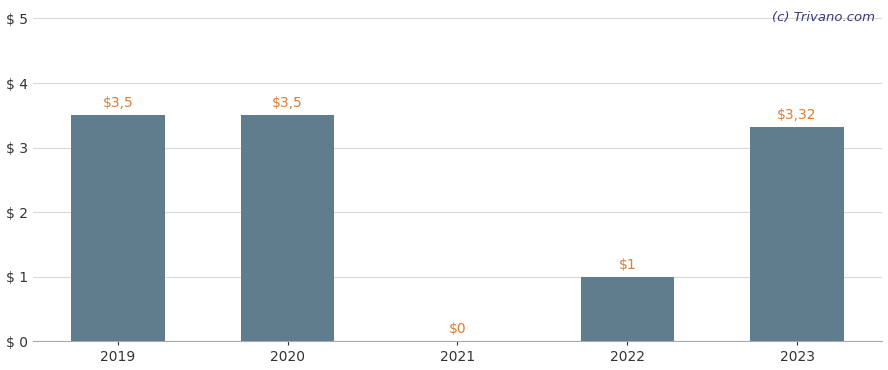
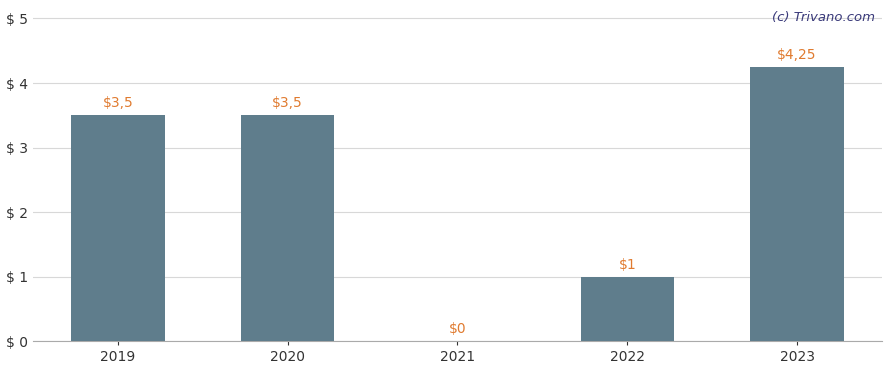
2023: $3,32 -> $4,25
